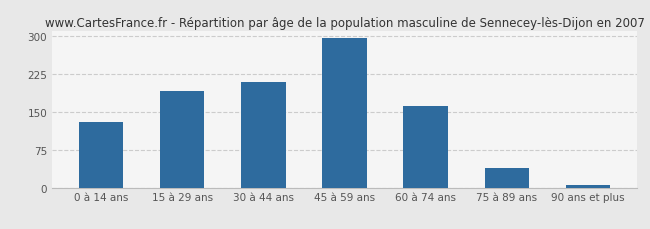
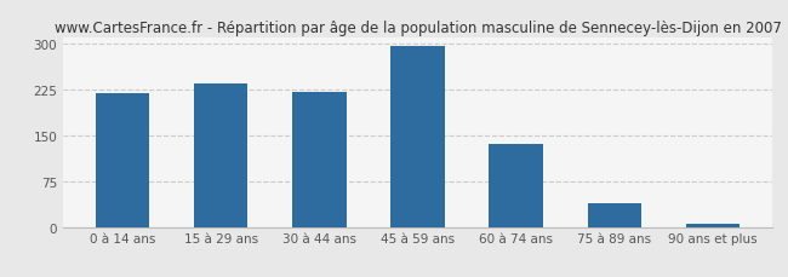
0 à 14 ans: 130 -> 220
15 à 29 ans: 192 -> 235
30 à 44 ans: 210 -> 221
60 à 74 ans: 162 -> 135
